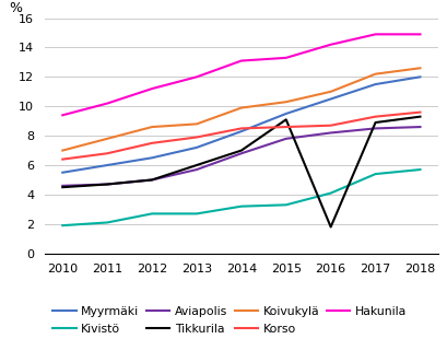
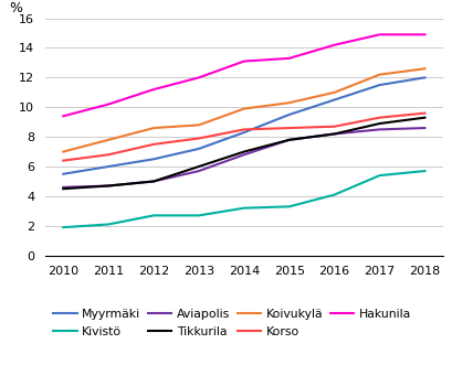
Tikkurila/2015: 9.1 -> 7.8
Tikkurila/2016: 1.8 -> 8.2
